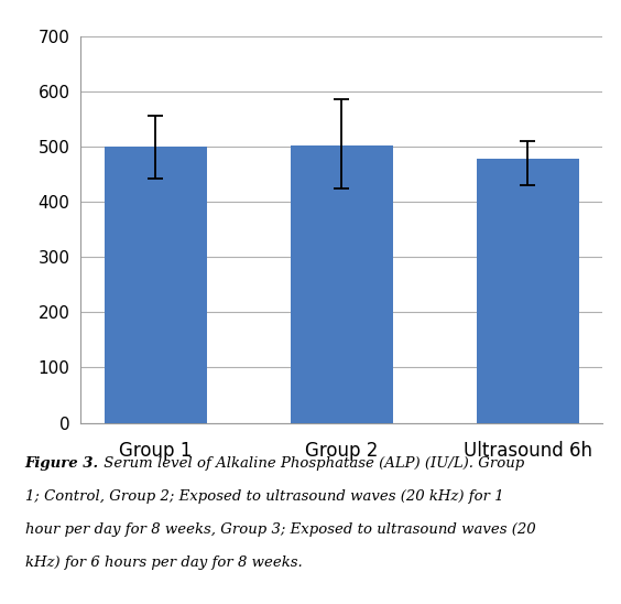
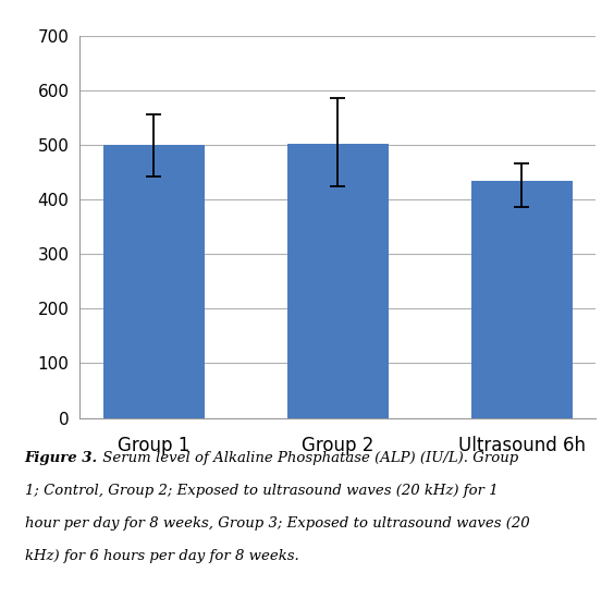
Ultrasound 6h: 478 -> 434
